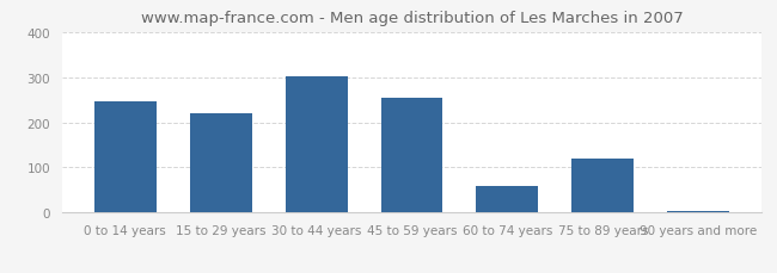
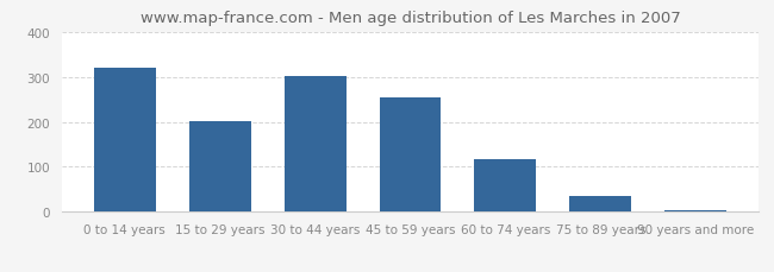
0 to 14 years: 245 -> 320
15 to 29 years: 220 -> 201
60 to 74 years: 60 -> 116
75 to 89 years: 120 -> 35
